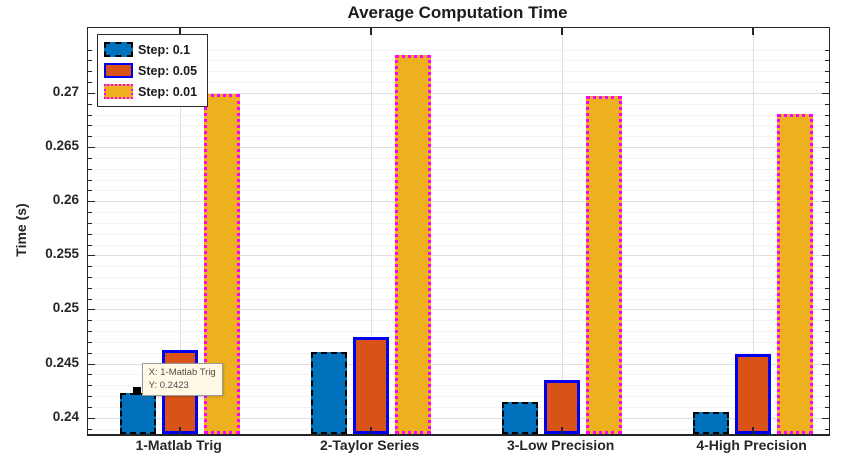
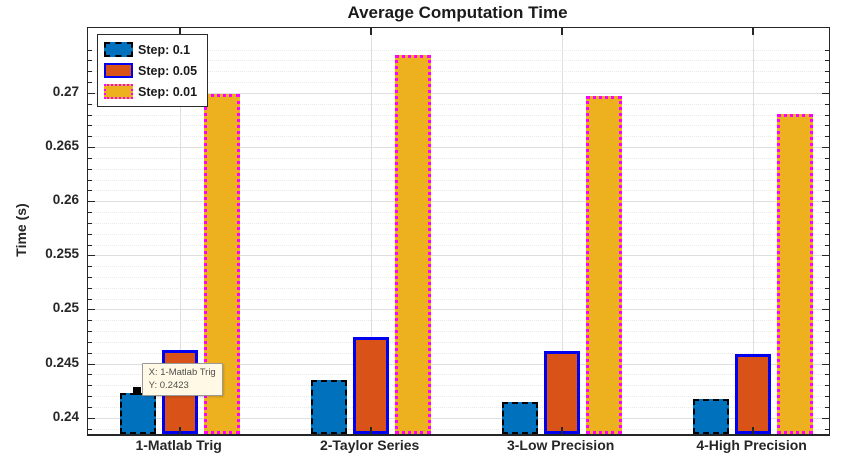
Step: 0.1/2-Taylor Series: 0.2461 -> 0.2435
Step: 0.05/3-Low Precision: 0.2435 -> 0.2462
Step: 0.1/4-High Precision: 0.2405 -> 0.2417
